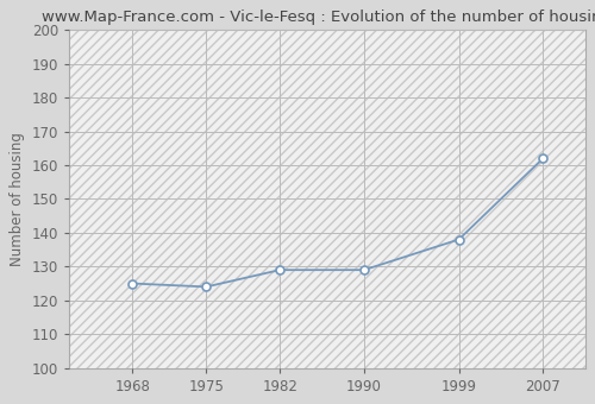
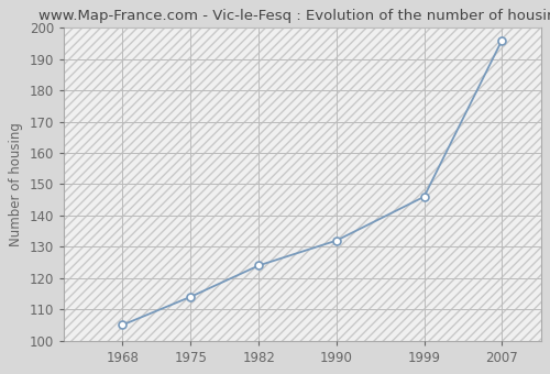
1968: 125 -> 105
1975: 124 -> 114
1982: 129 -> 124
1990: 129 -> 132
1999: 138 -> 146
2007: 162 -> 196
